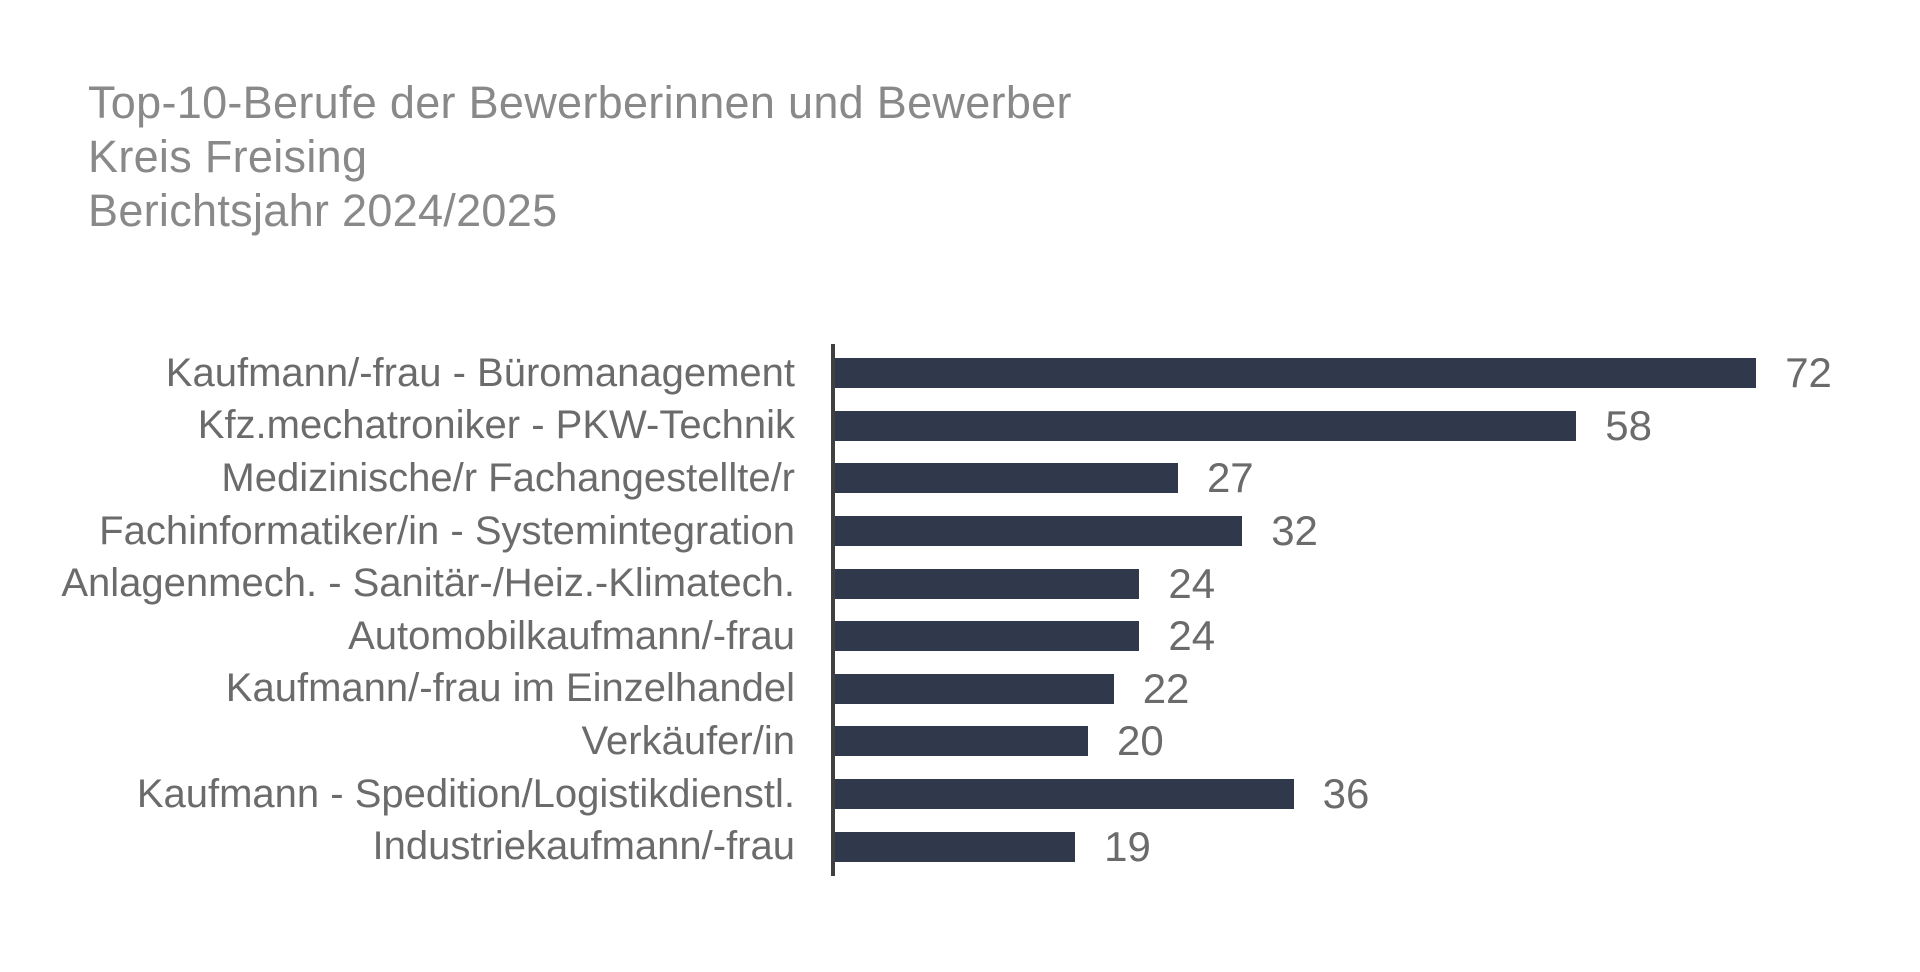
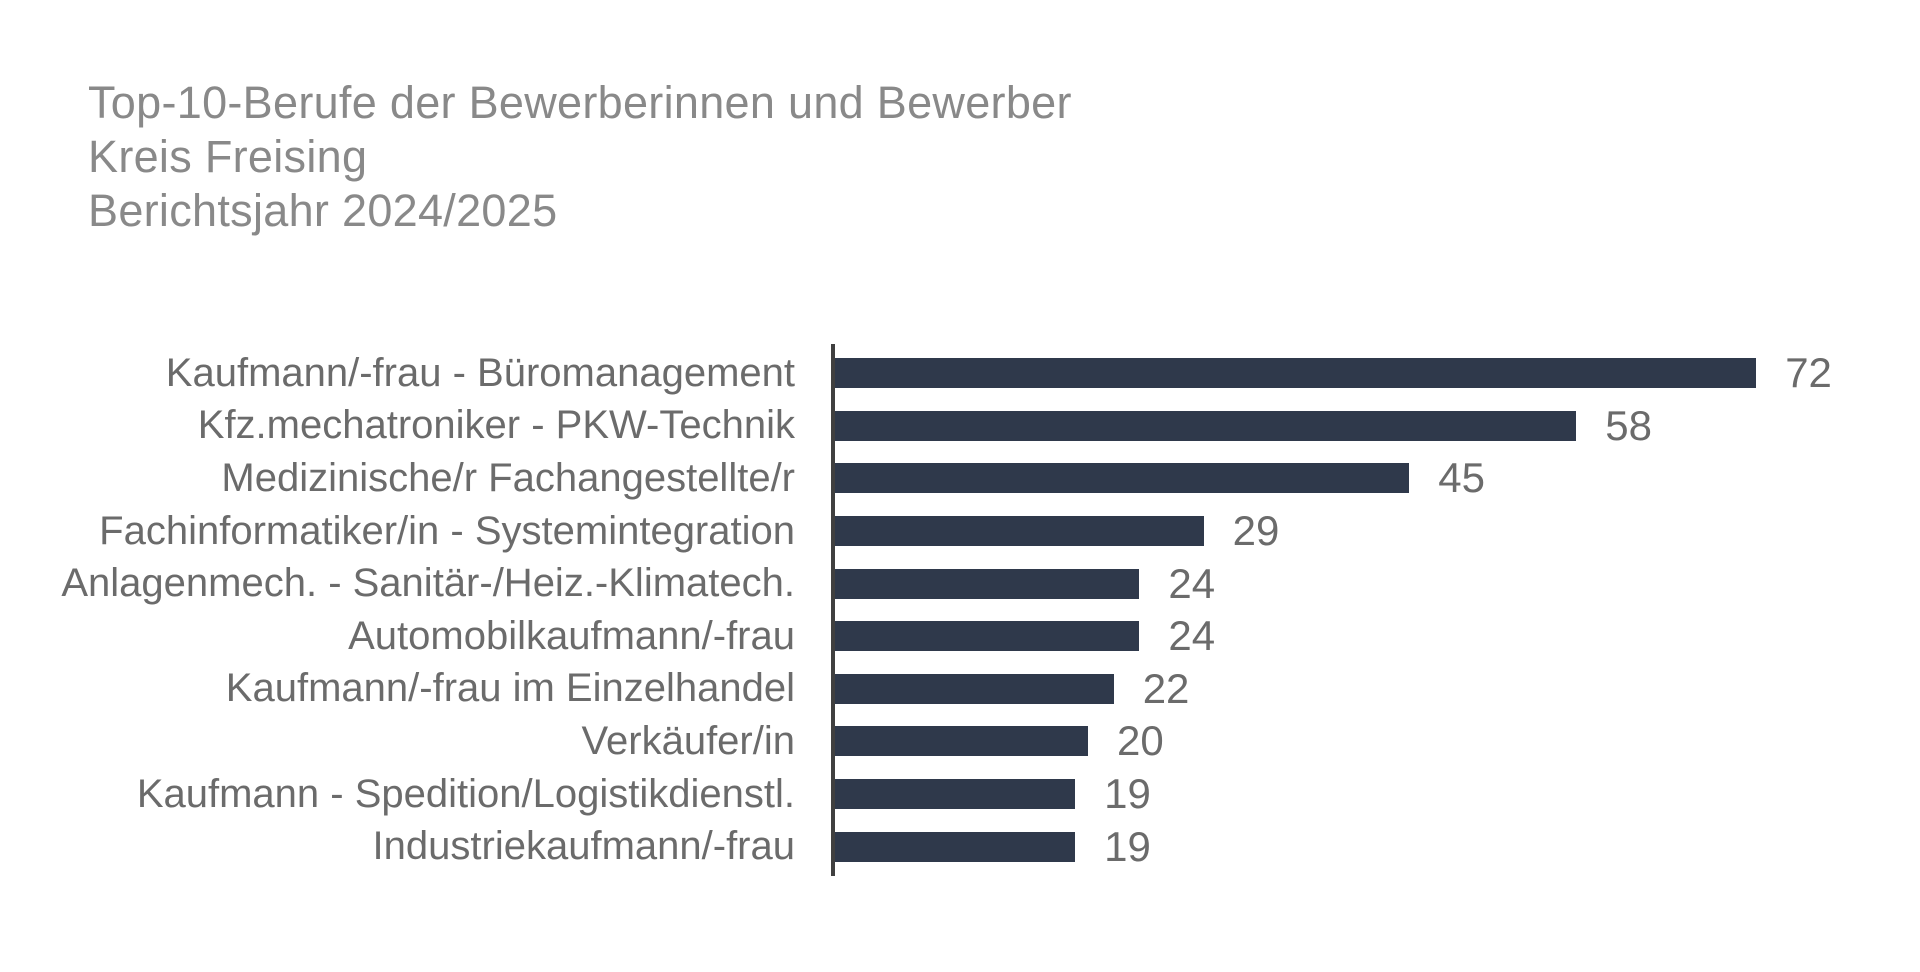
Medizinische/r Fachangestellte/r: 27 -> 45
Fachinformatiker/in - Systemintegration: 32 -> 29
Kaufmann - Spedition/Logistikdienstl.: 36 -> 19
